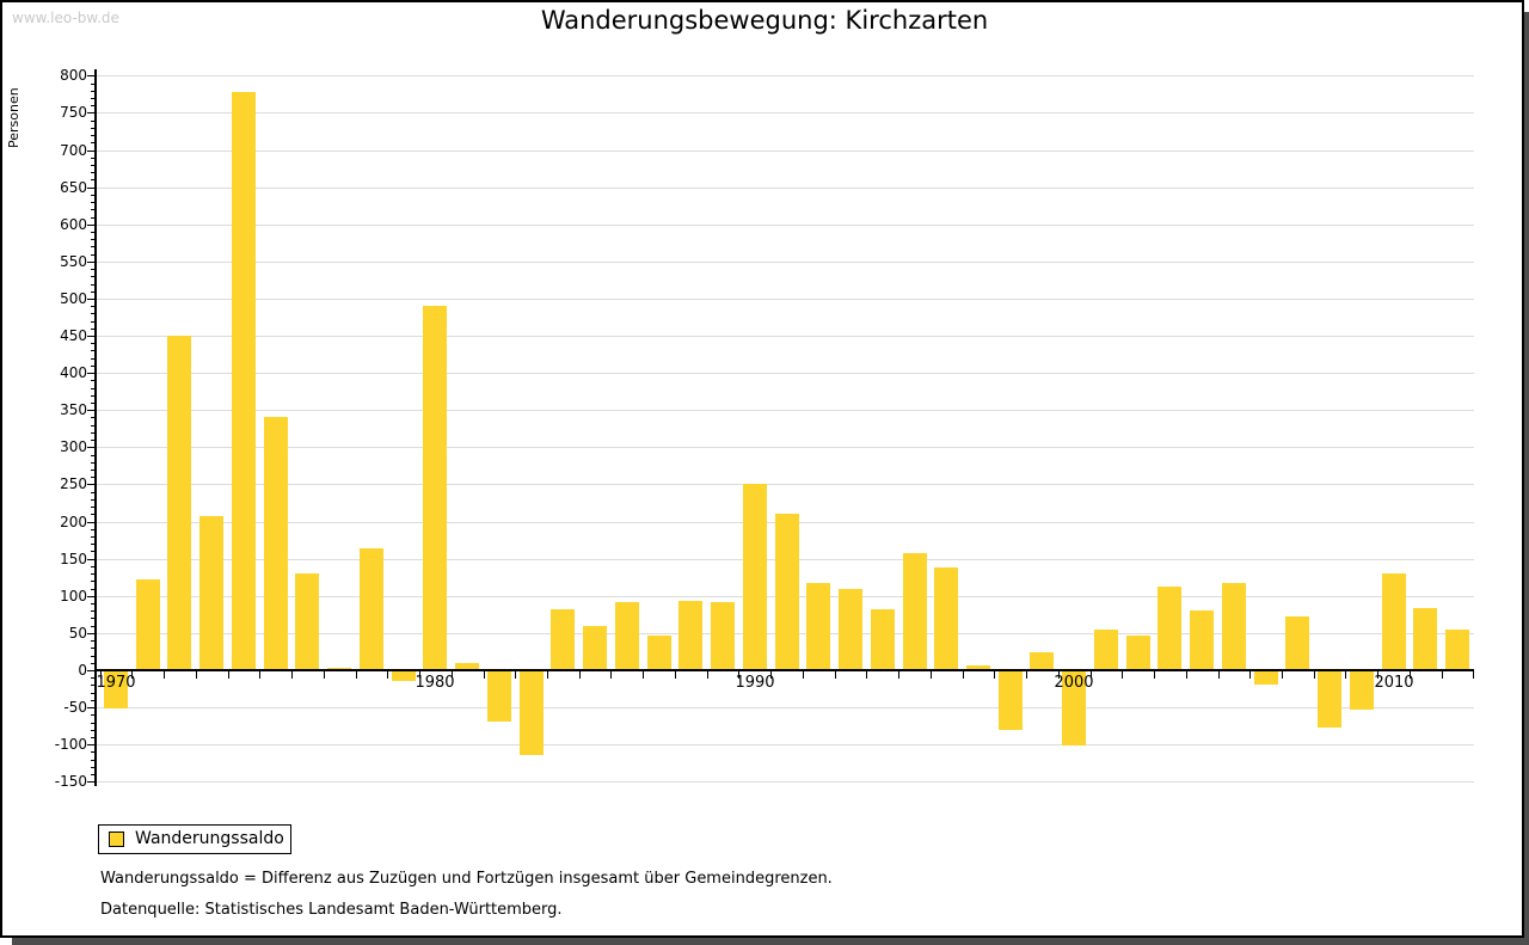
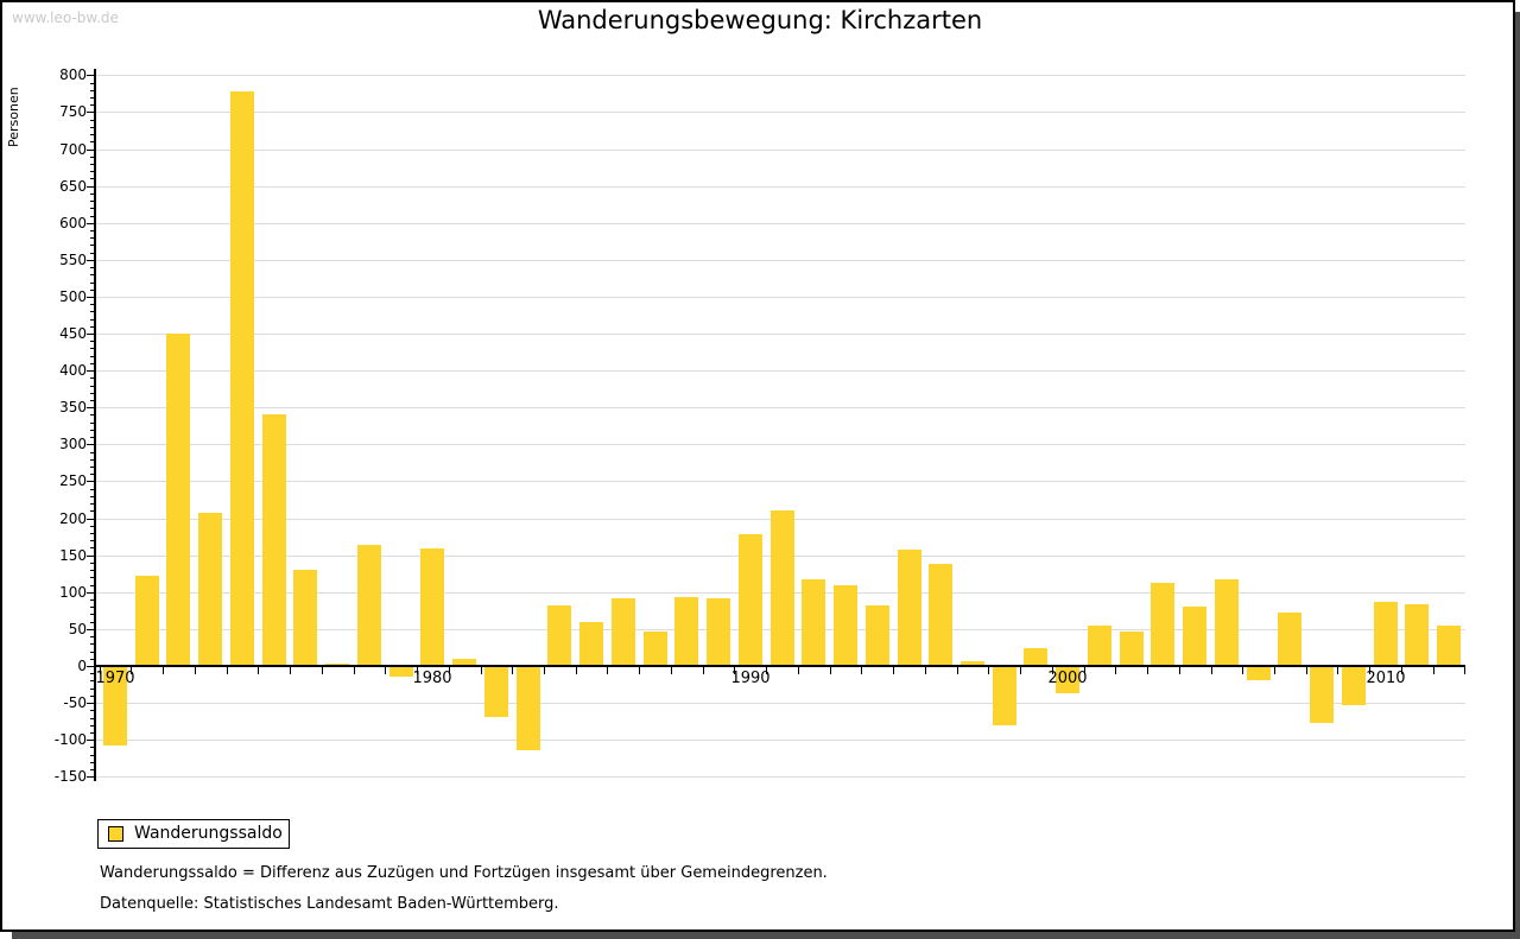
1970: -50 -> -110
1980: 490 -> 160
1990: 250 -> 180
2000: -100 -> -40
2010: 130 -> 90
